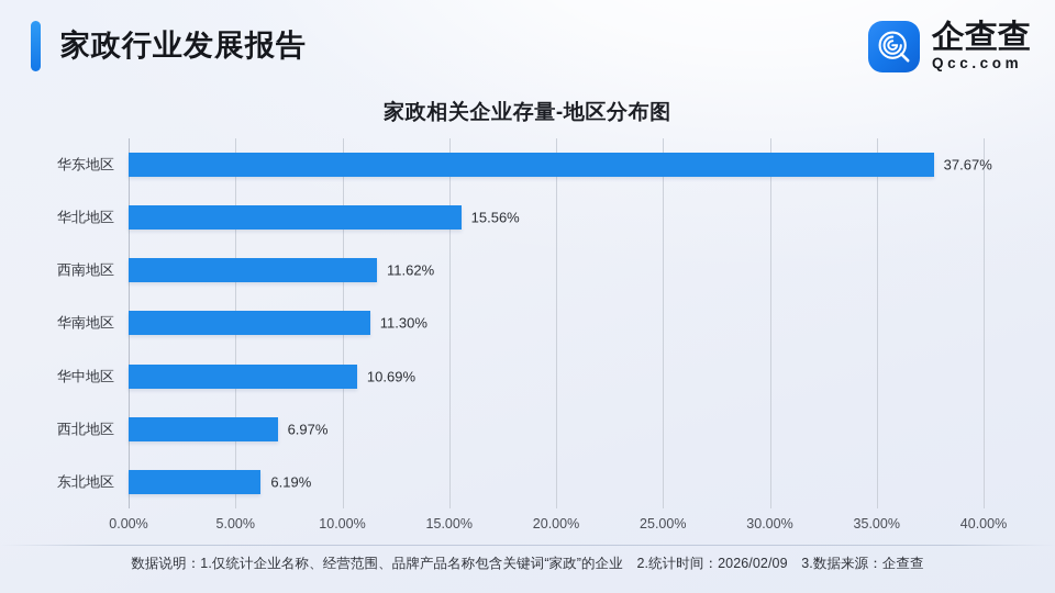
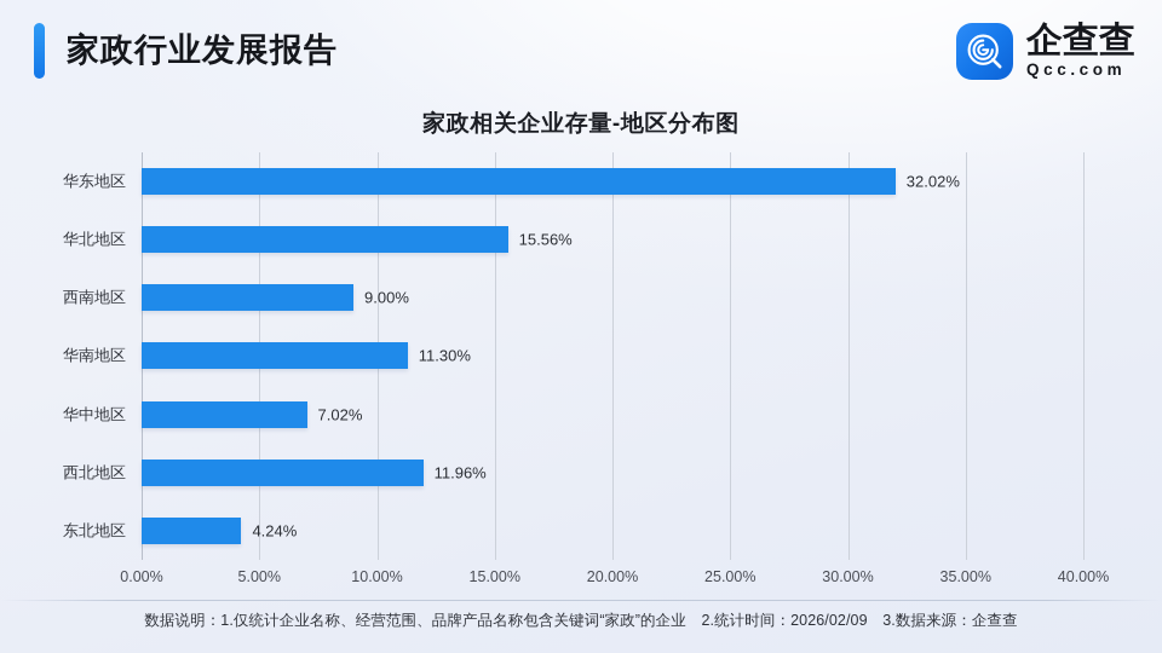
华东地区: 37.67% -> 32.02%
西南地区: 11.62% -> 9.00%
华中地区: 10.69% -> 7.02%
西北地区: 6.97% -> 11.96%
东北地区: 6.19% -> 4.24%
